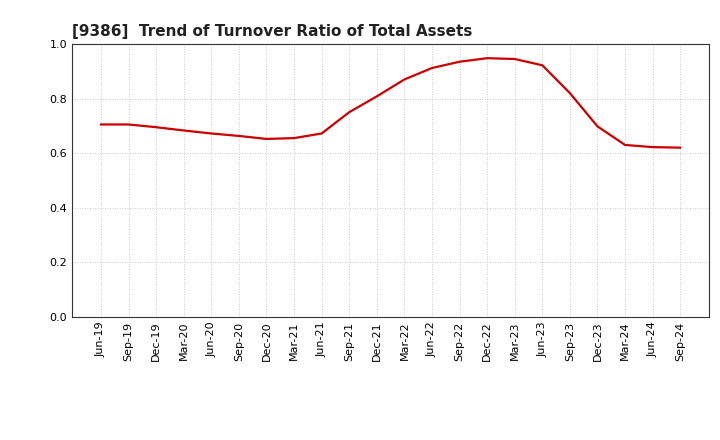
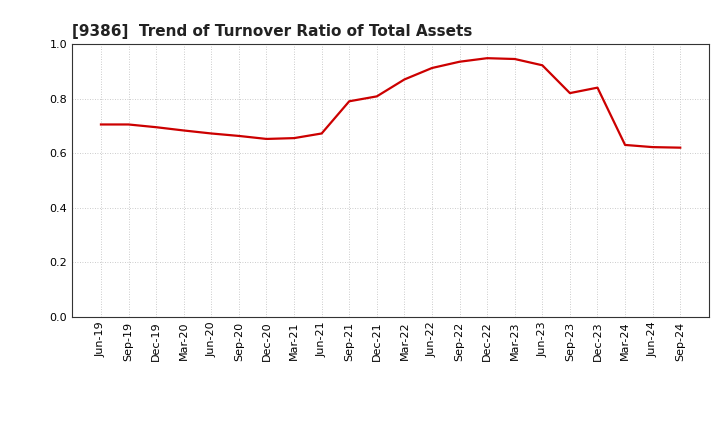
Sep-21: 0.750 -> 0.790
Dec-23: 0.698 -> 0.840
